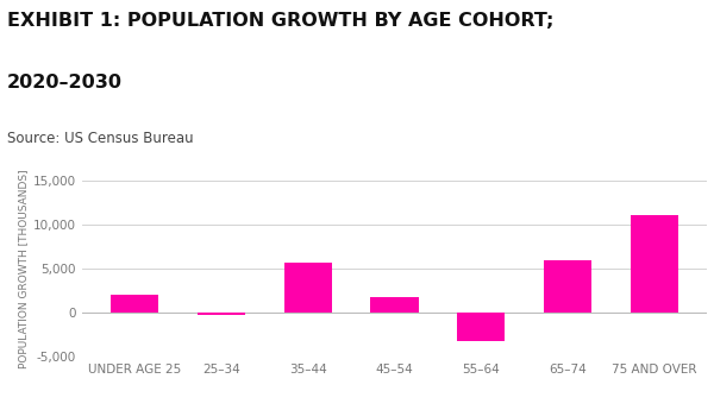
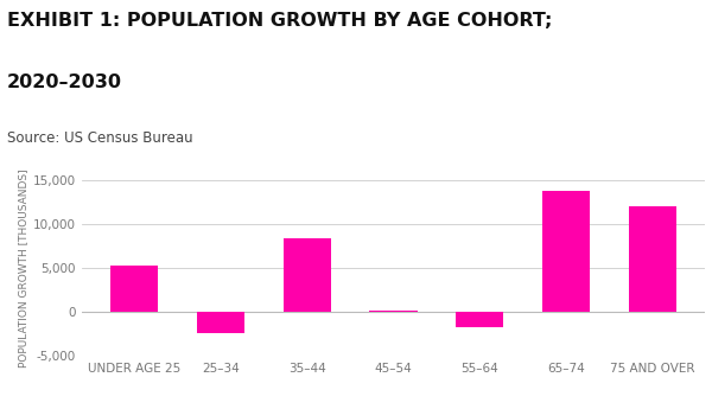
UNDER AGE 25: 2,000 -> 5,200
25–34: -200 -> -2,400
35–44: 5,700 -> 8,400
45–54: 1,700 -> 200
55–64: -3,200 -> -1,800
65–74: 5,900 -> 13,800
75 AND OVER: 11,000 -> 12,000
